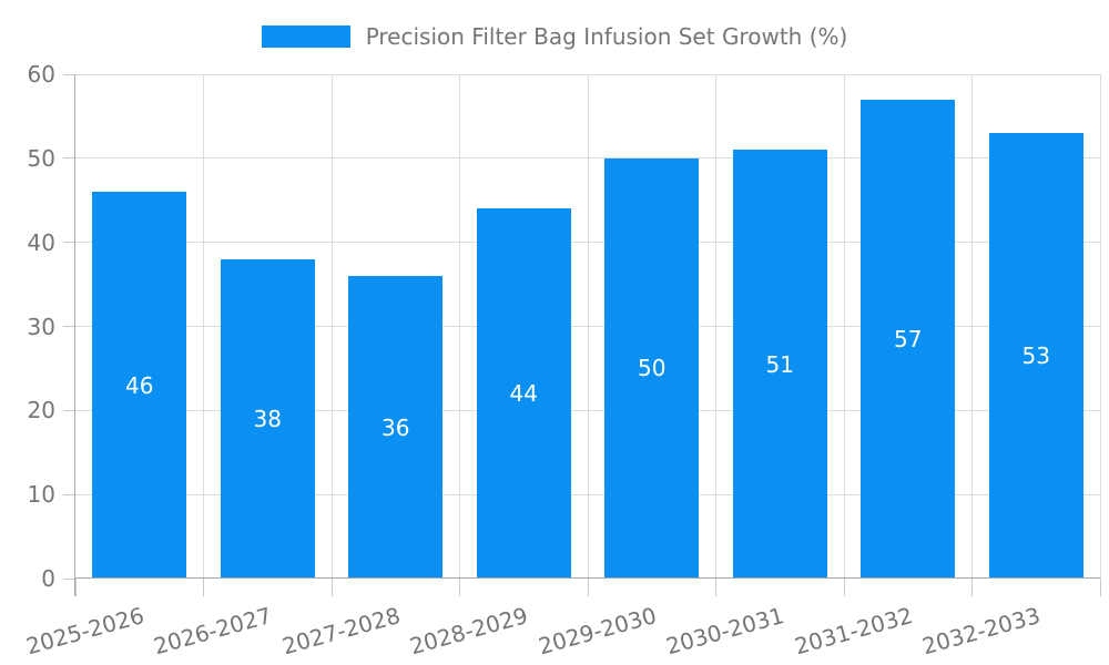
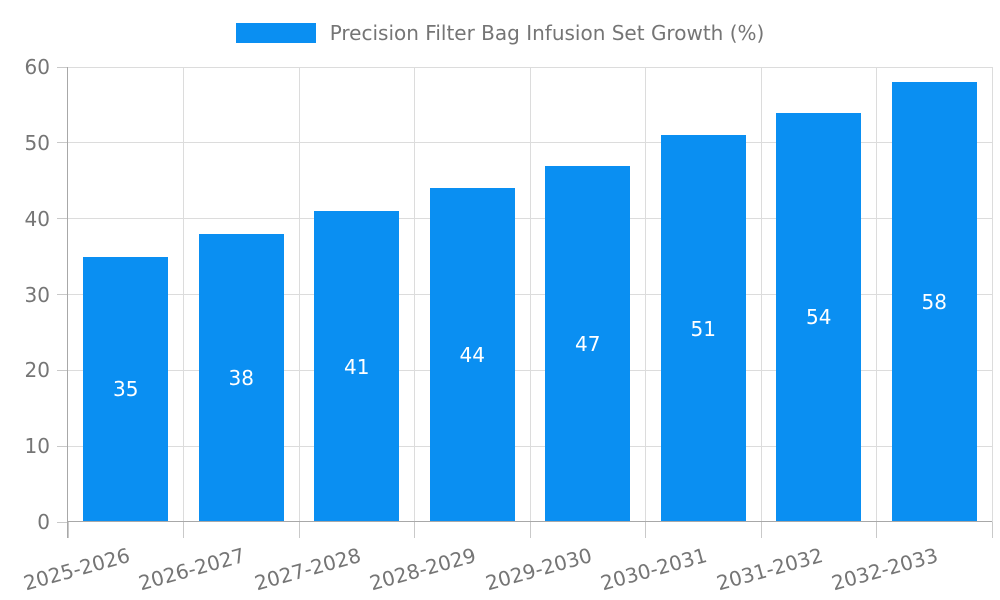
2025-2026: 46 -> 35
2027-2028: 36 -> 41
2029-2030: 50 -> 47
2031-2032: 57 -> 54
2032-2033: 53 -> 58
